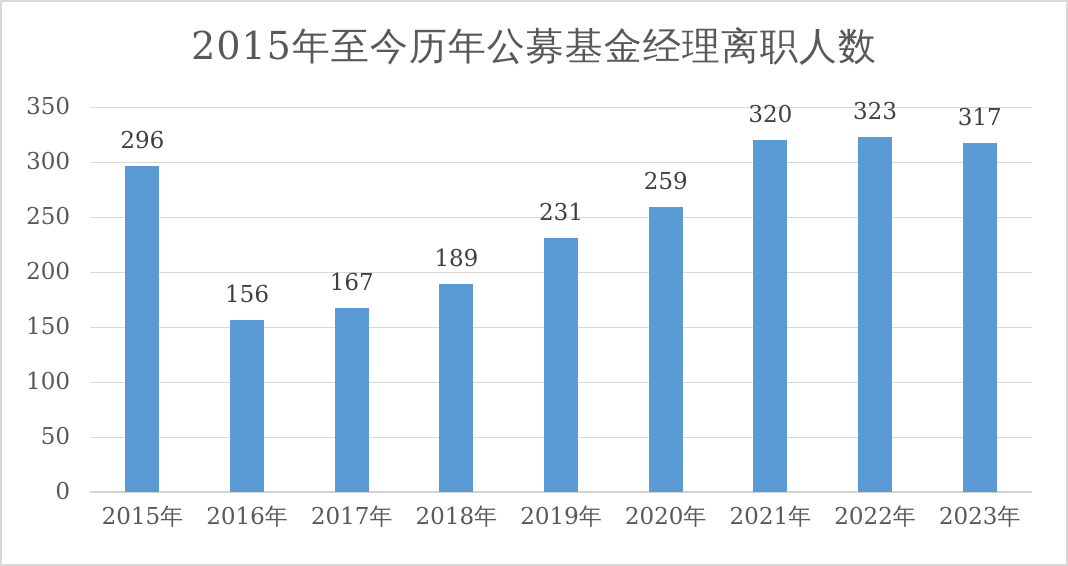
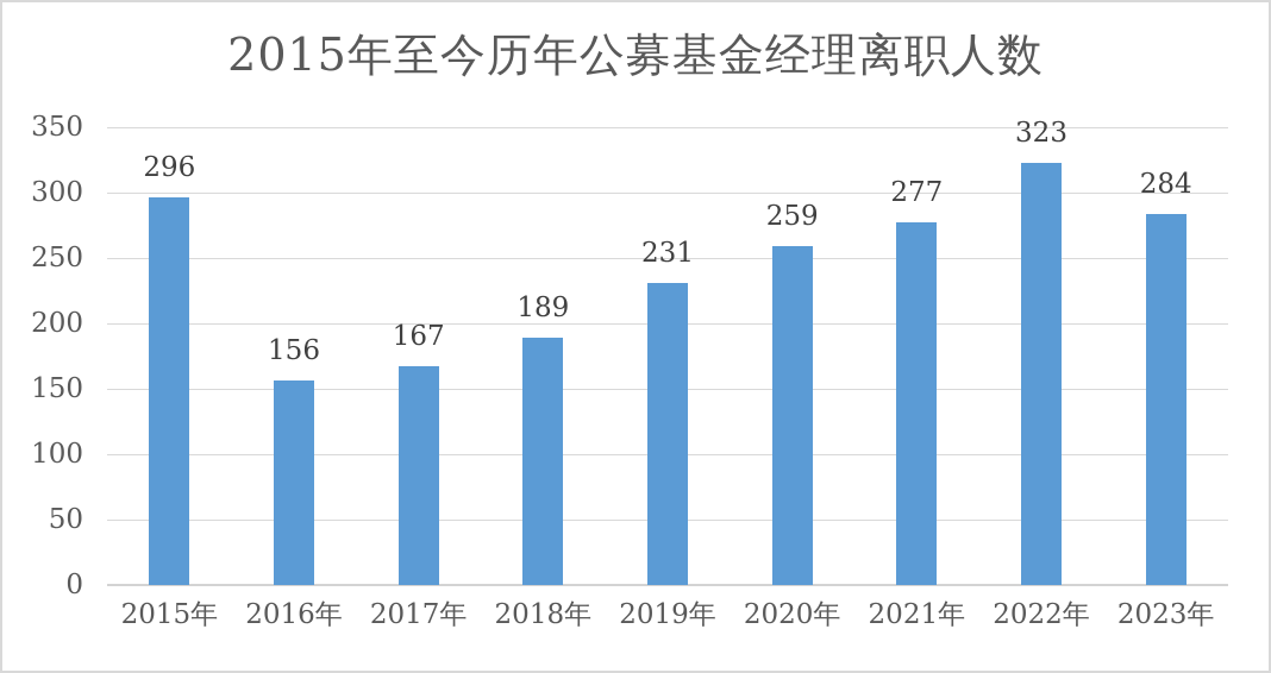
2021年: 320 -> 277
2023年: 317 -> 284
